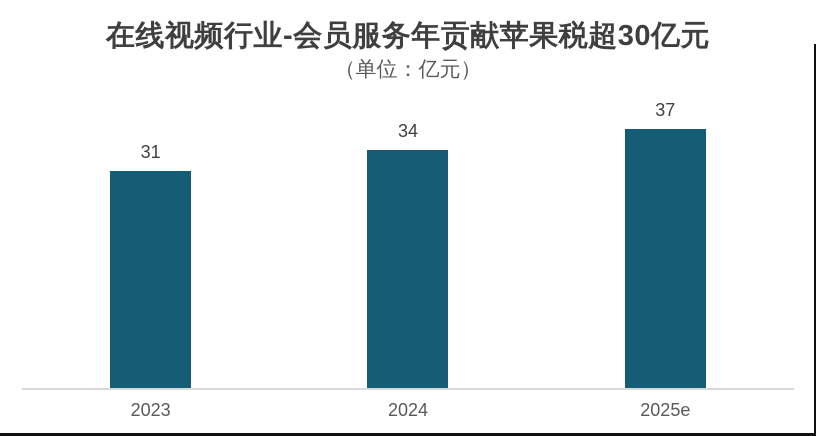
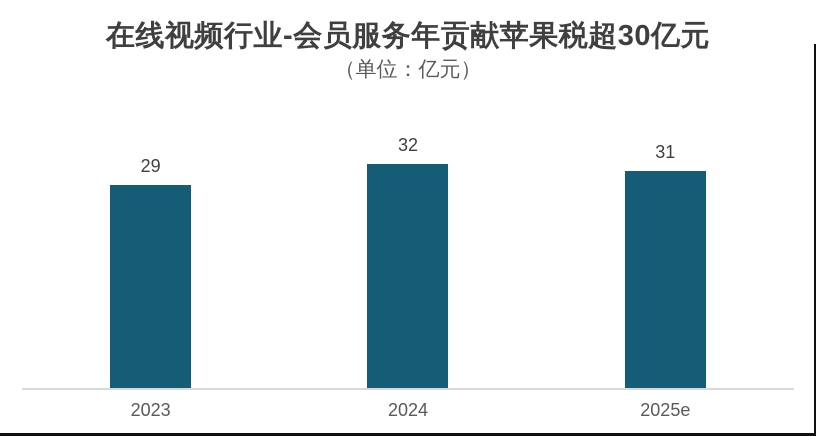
2023: 31 -> 29
2024: 34 -> 32
2025e: 37 -> 31
